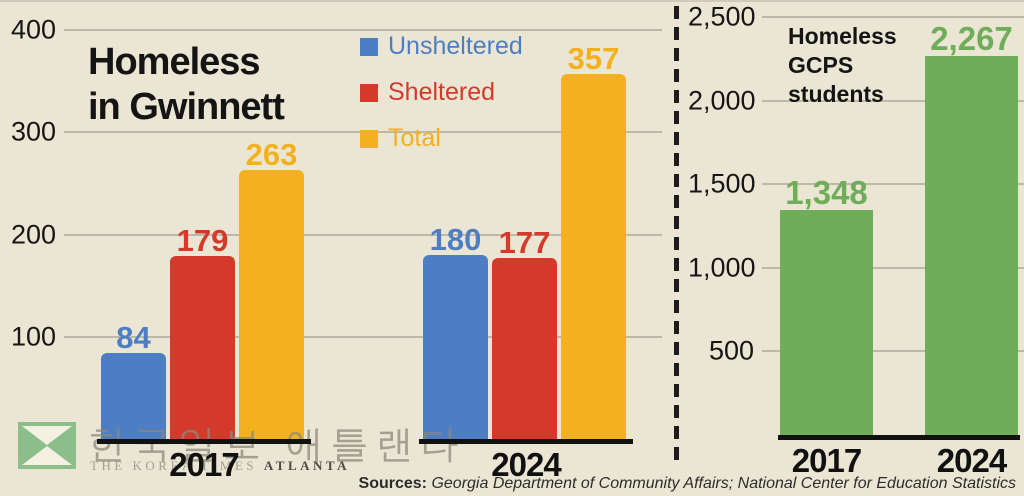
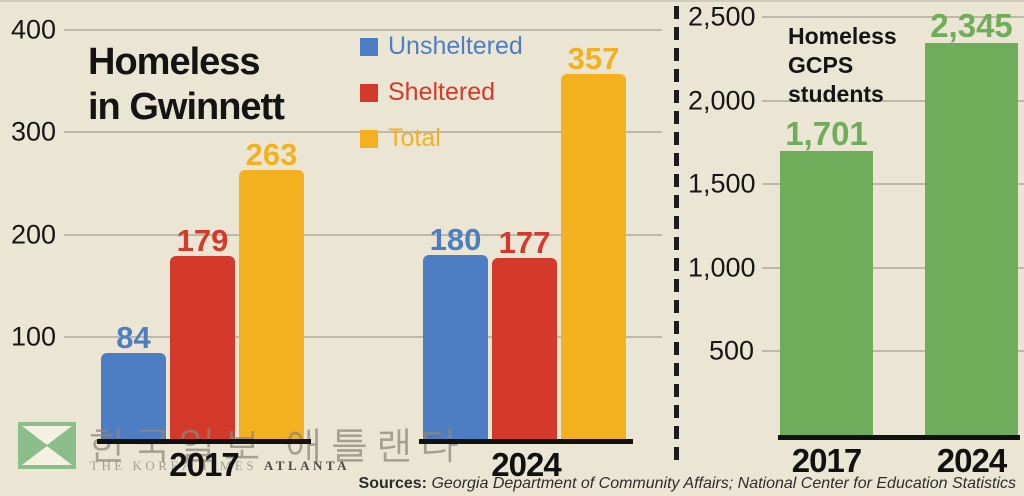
Homeless GCPS students/2017: 1,348 -> 1,701
Homeless GCPS students/2024: 2,267 -> 2,345
